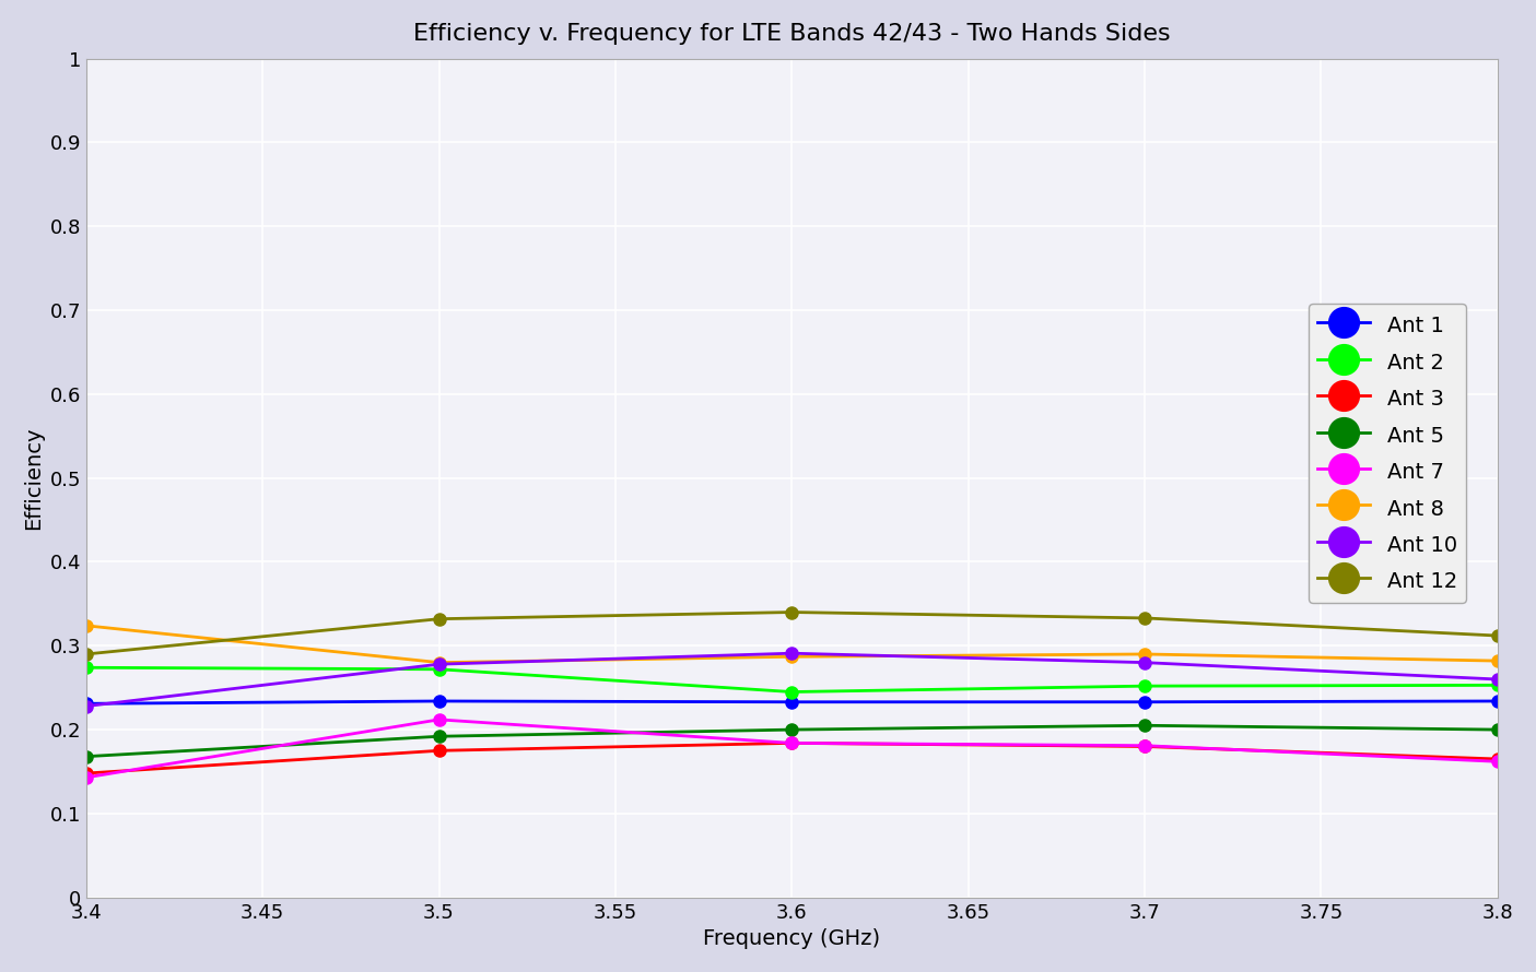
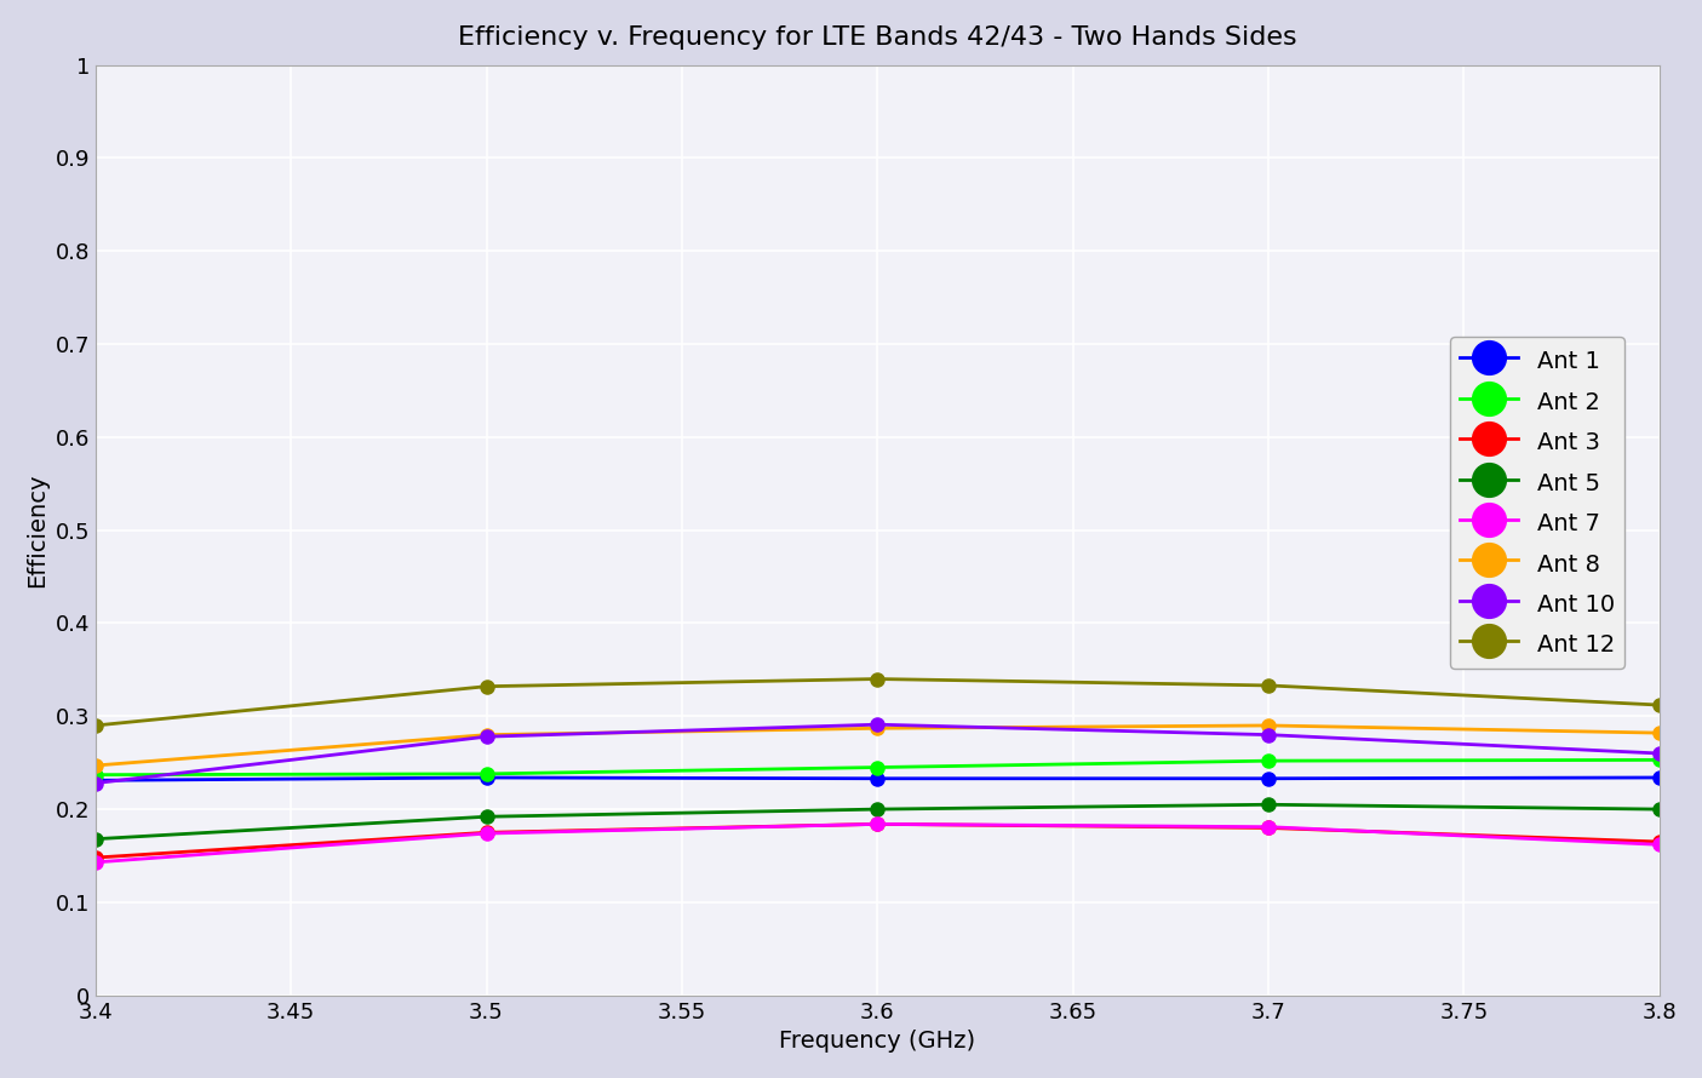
Ant 2/3.4: 0.274 -> 0.237
Ant 8/3.4: 0.324 -> 0.247
Ant 2/3.5: 0.272 -> 0.238
Ant 7/3.5: 0.212 -> 0.174
